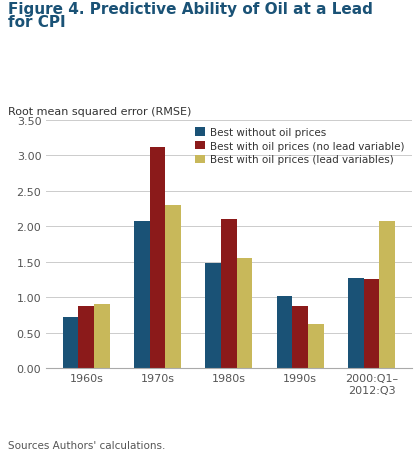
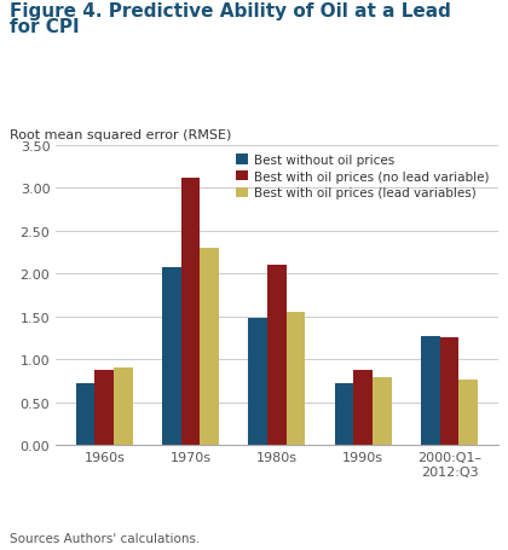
Best without oil prices/1990s: 1.02 -> 0.73
Best with oil prices (lead variables)/1990s: 0.62 -> 0.79
Best with oil prices (lead variables)/2000:Q1– 2012:Q3: 2.08 -> 0.77
